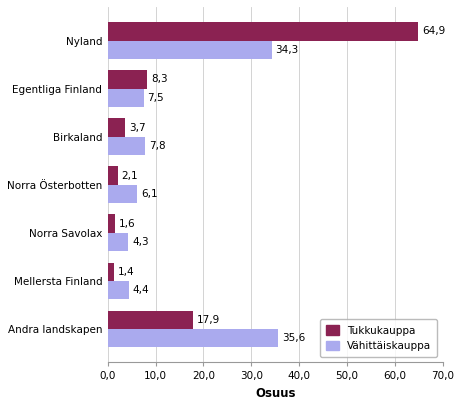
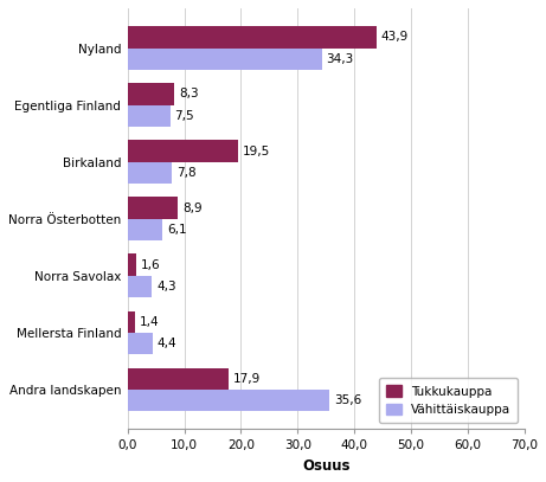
Tukkukauppa/Nyland: 64,9 -> 43,9
Tukkukauppa/Birkaland: 3,7 -> 19,5
Tukkukauppa/Norra Österbotten: 2,1 -> 8,9
